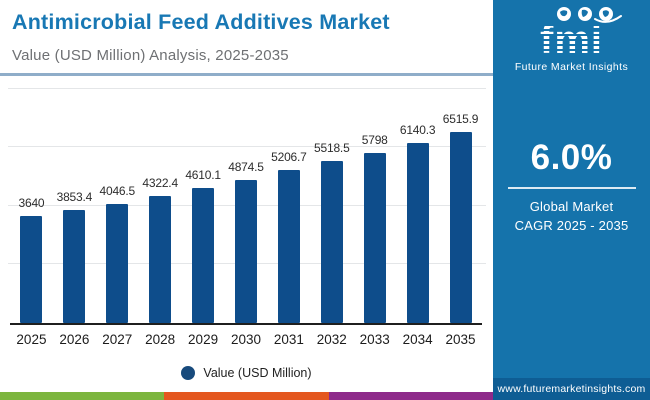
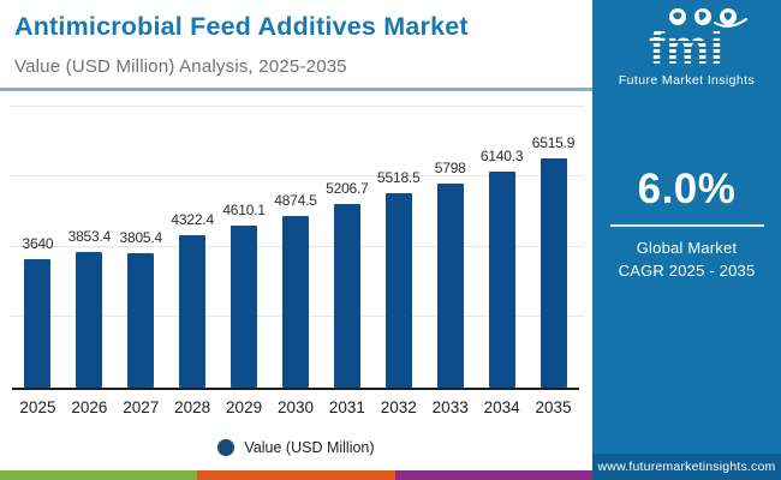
2027: 4046.5 -> 3805.4
